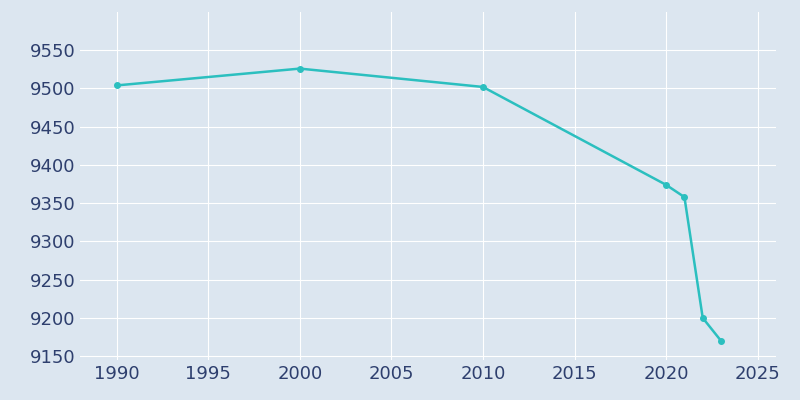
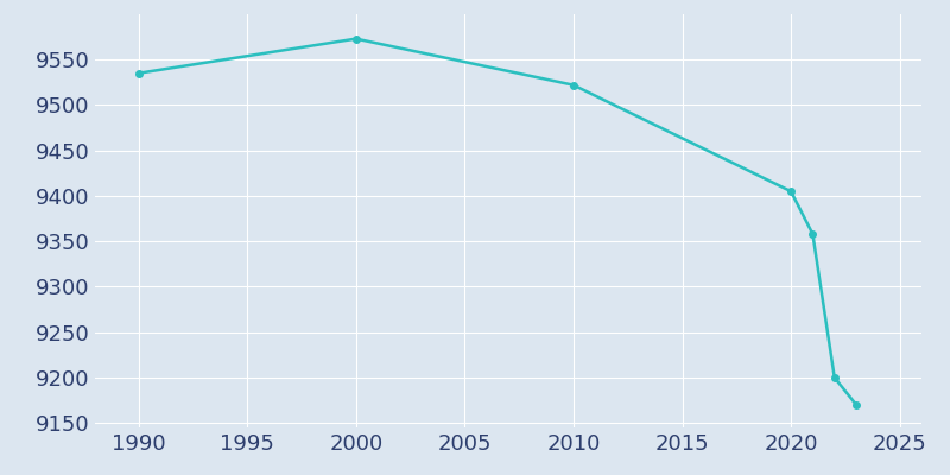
1990: 9504 -> 9535
2000: 9526 -> 9573
2010: 9502 -> 9522
2020: 9374 -> 9405
